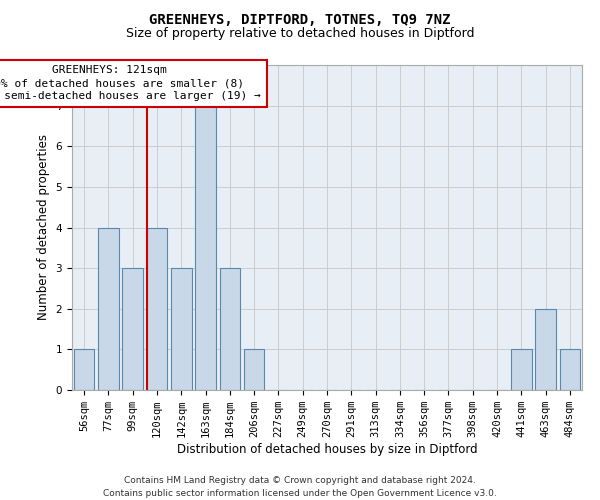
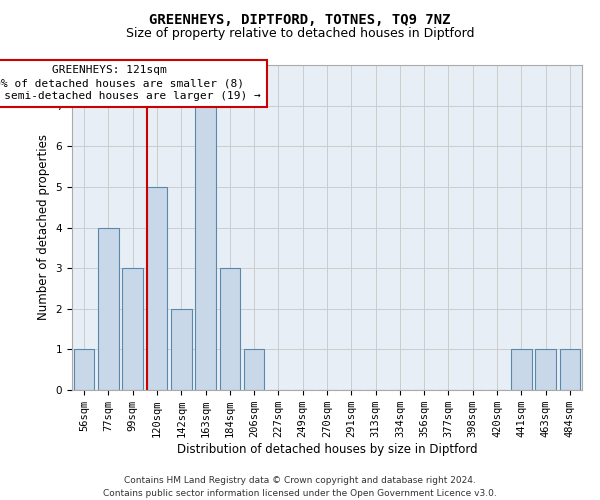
120sqm: 4 -> 5
142sqm: 3 -> 2
463sqm: 2 -> 1
